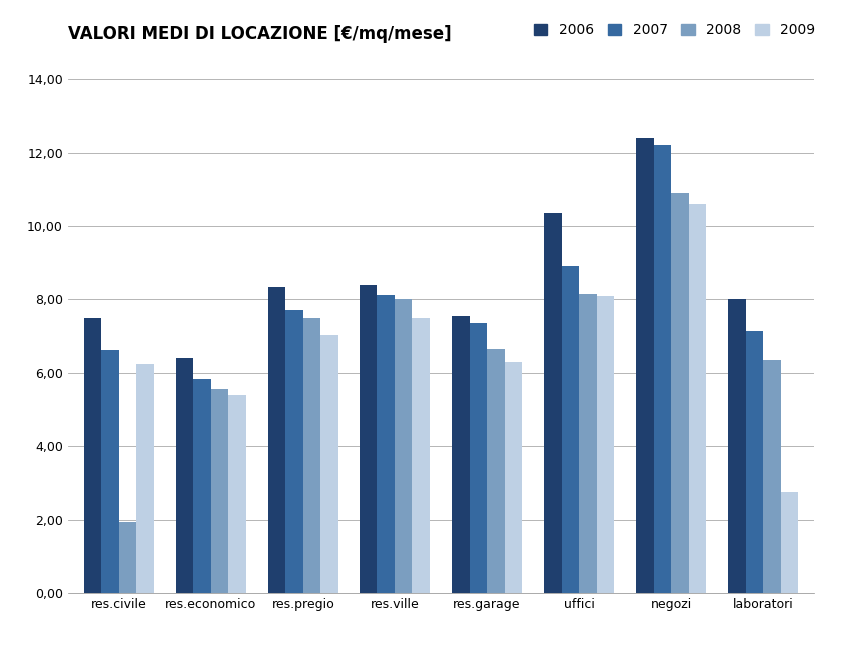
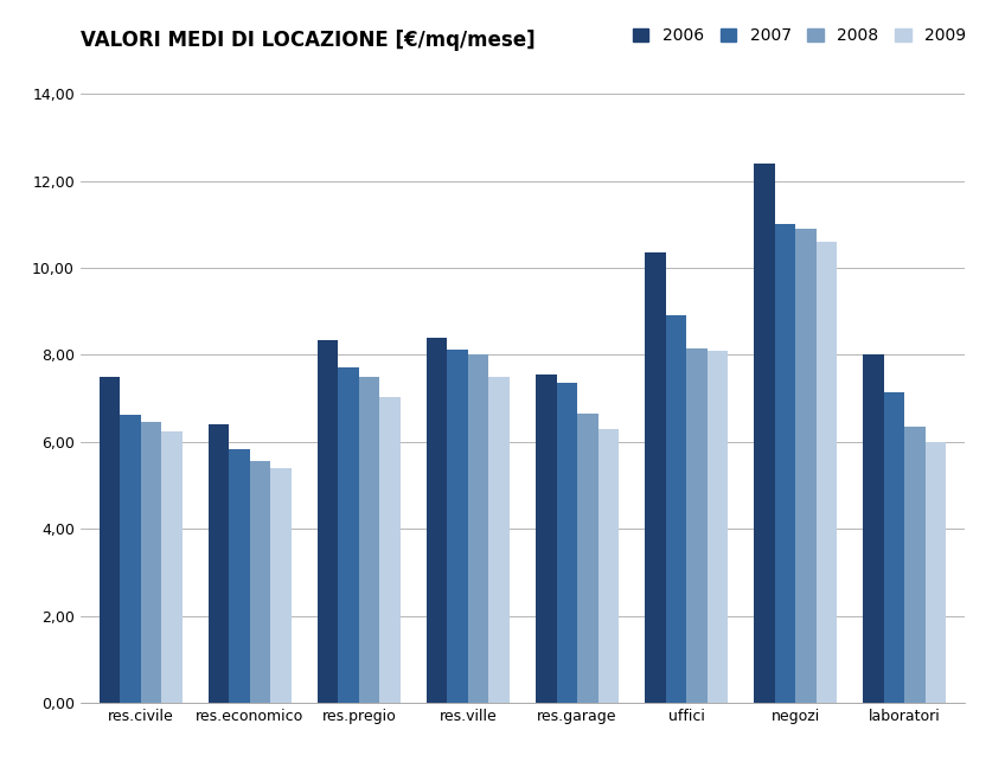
2008/res.civile: 1,95 -> 6,46
2007/negozi: 12,20 -> 11,00
2009/laboratori: 2,75 -> 6,00
